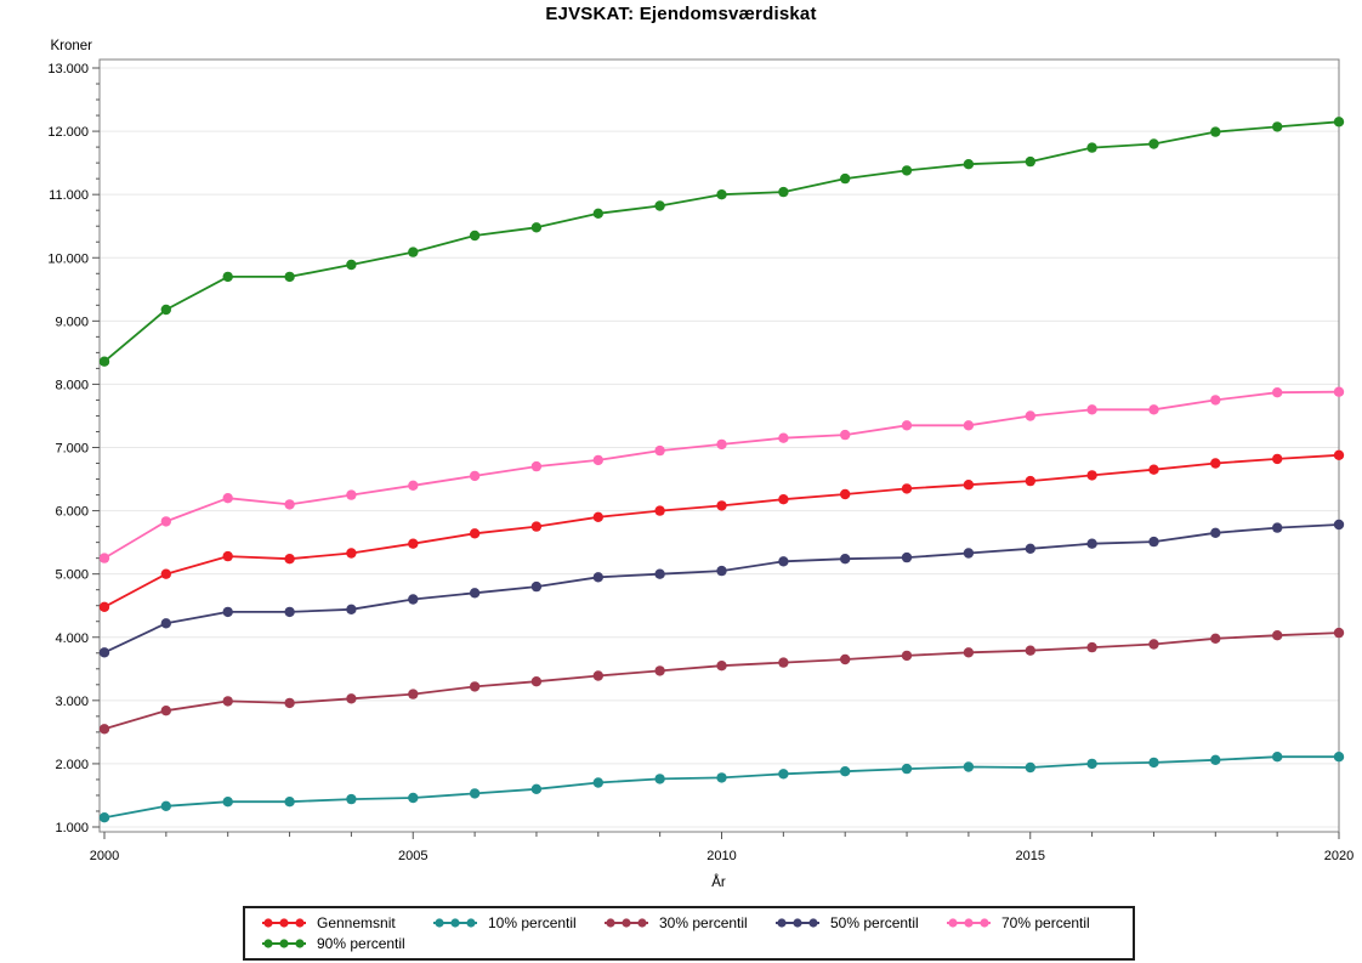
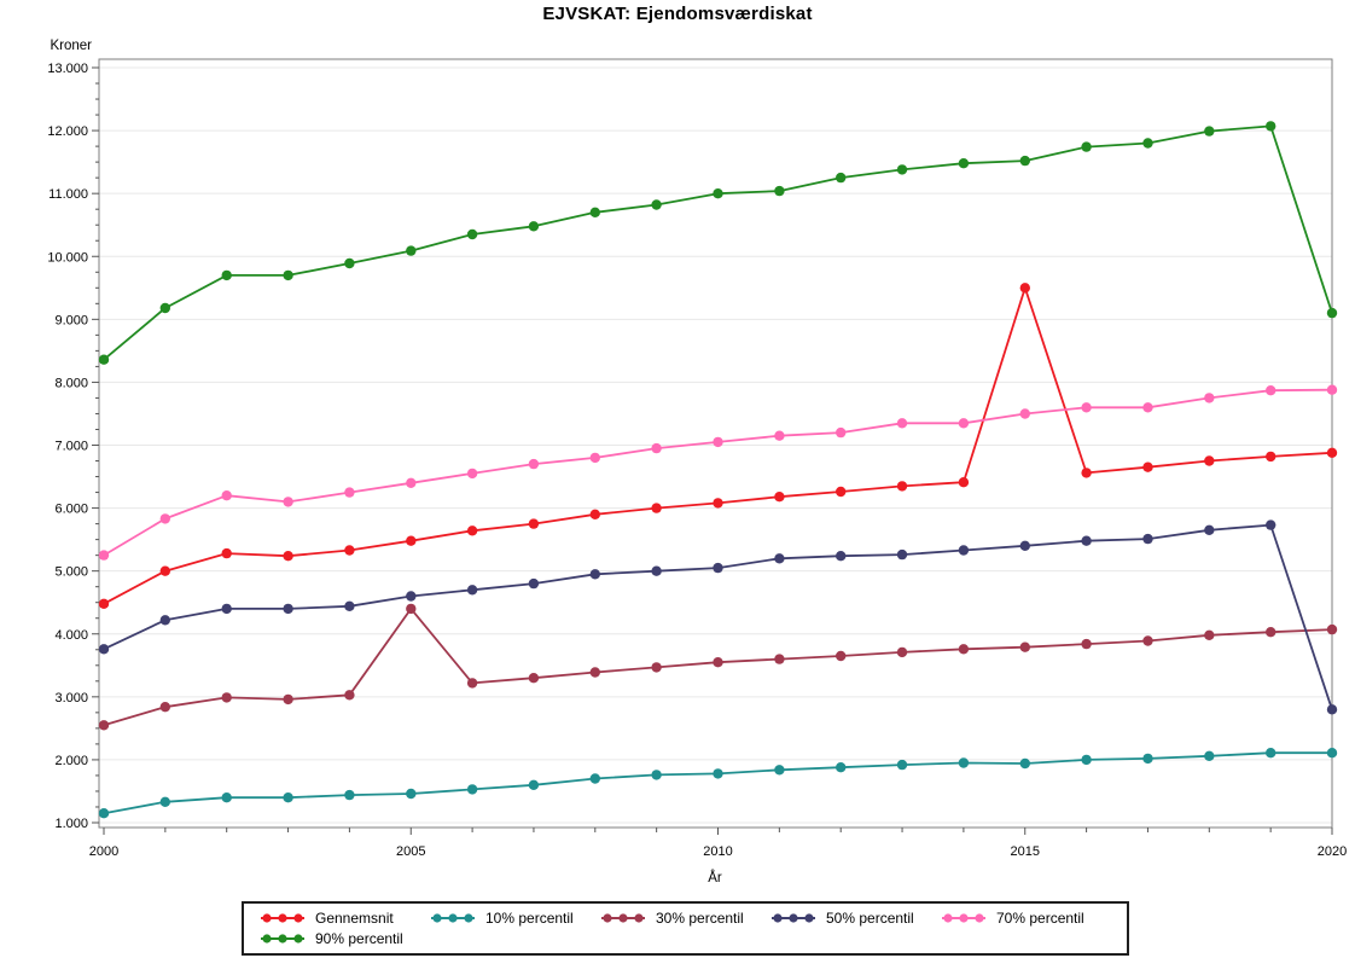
30% percentil/2005: 3100 -> 4400
Gennemsnit/2015: 6500 -> 9500
50% percentil/2020: 5800 -> 2800
90% percentil/2020: 12200 -> 9100
